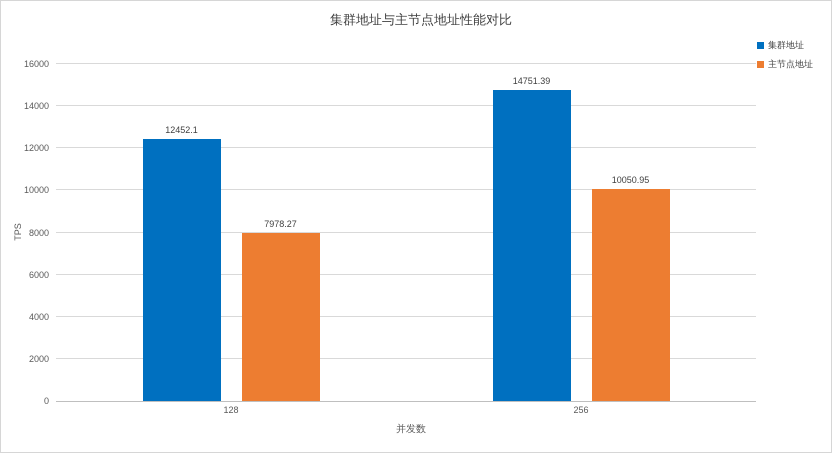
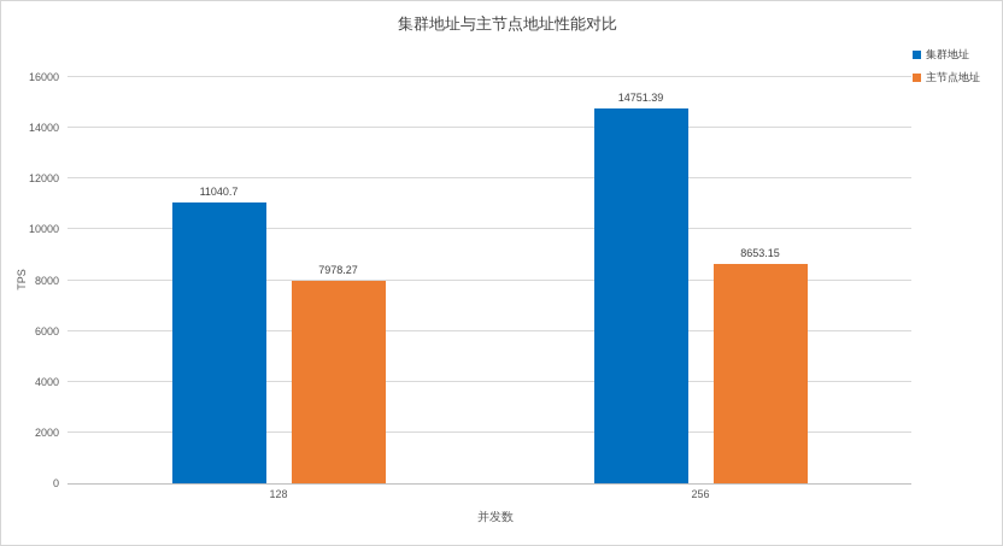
集群地址/128: 12452.1 -> 11040.7
主节点地址/256: 10050.95 -> 8653.15
